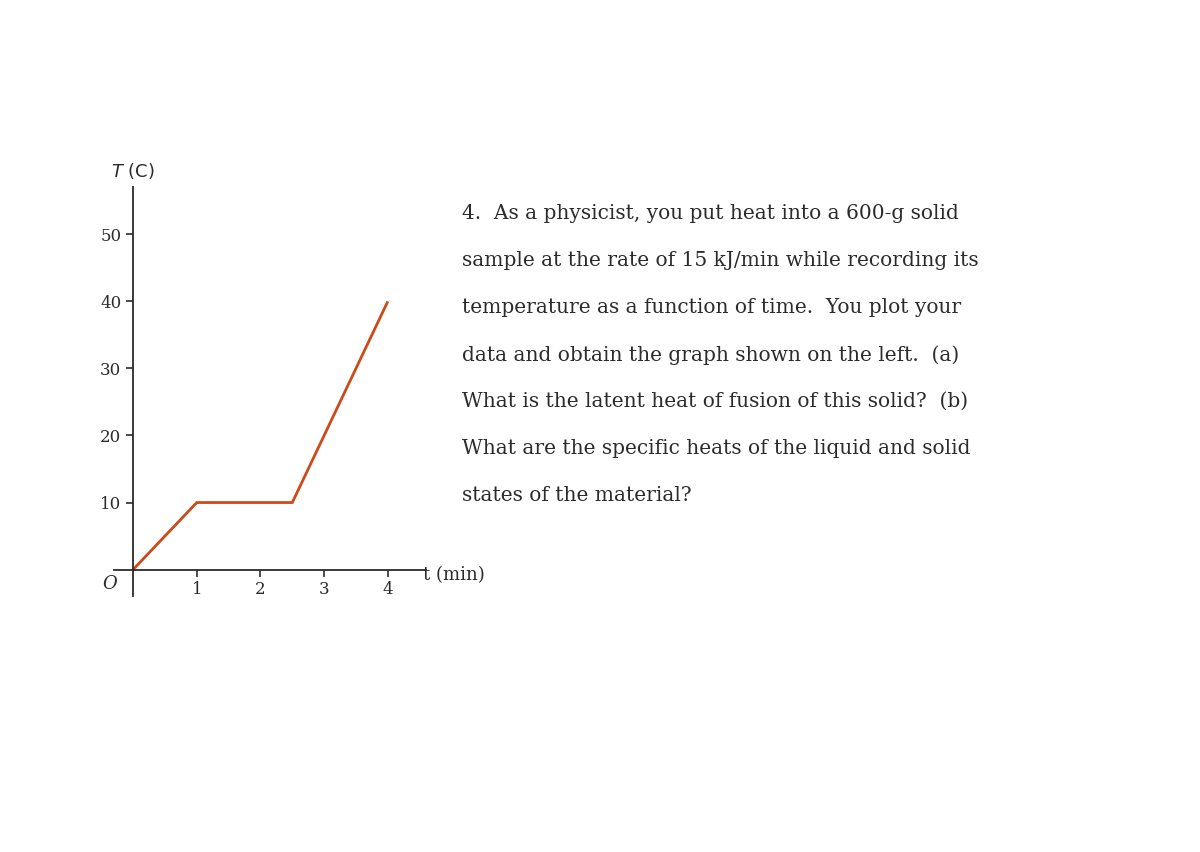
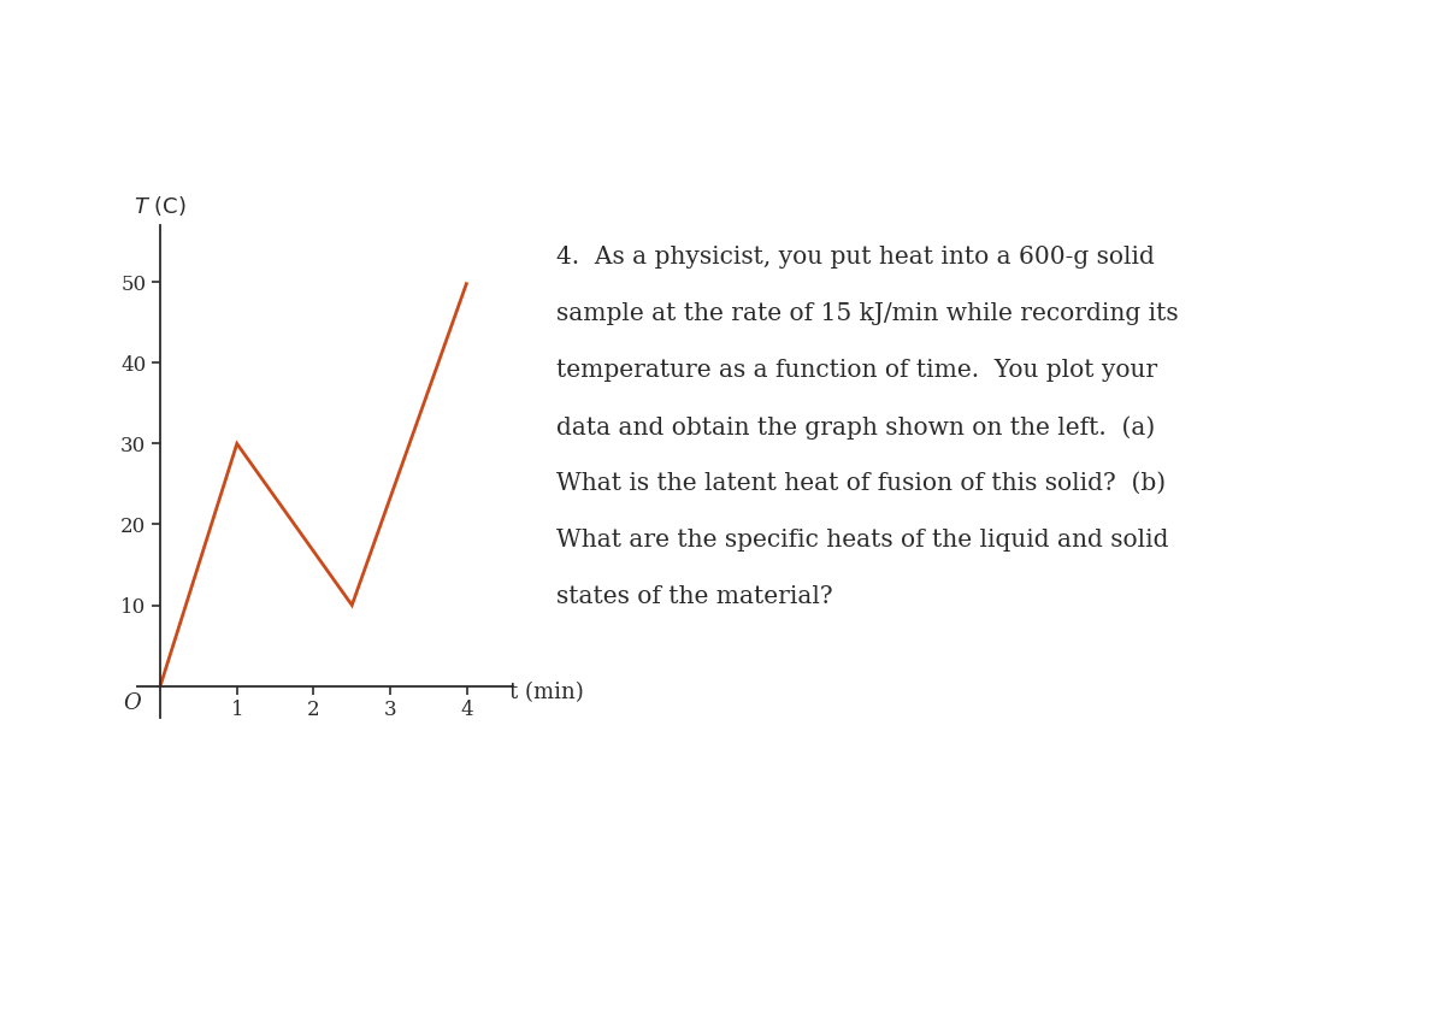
1: 10 -> 30
4: 40 -> 50
